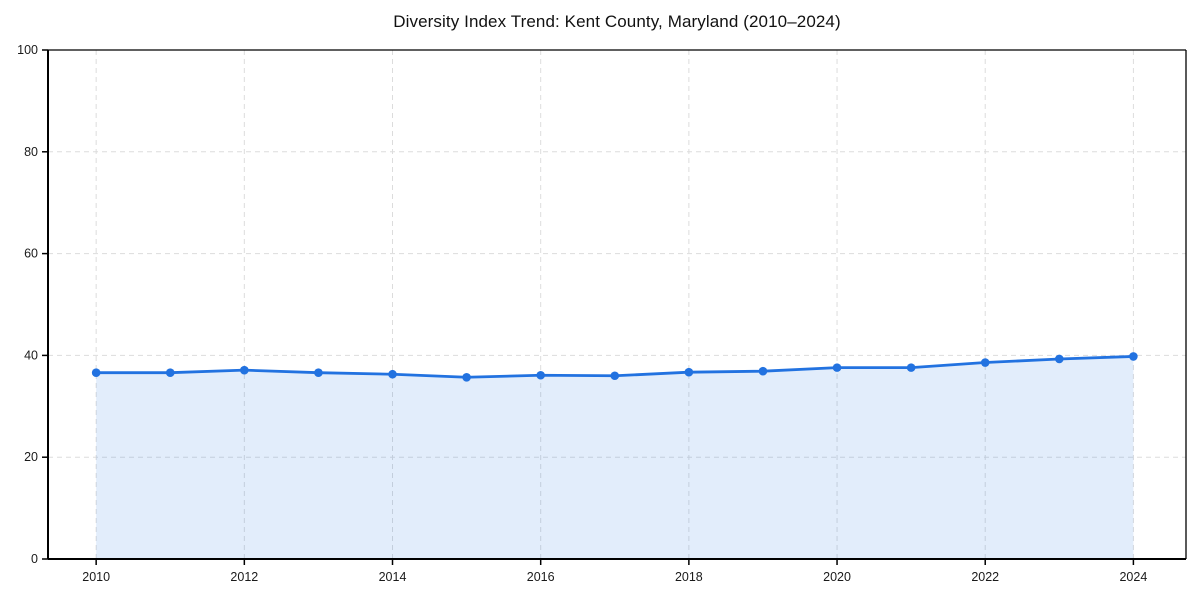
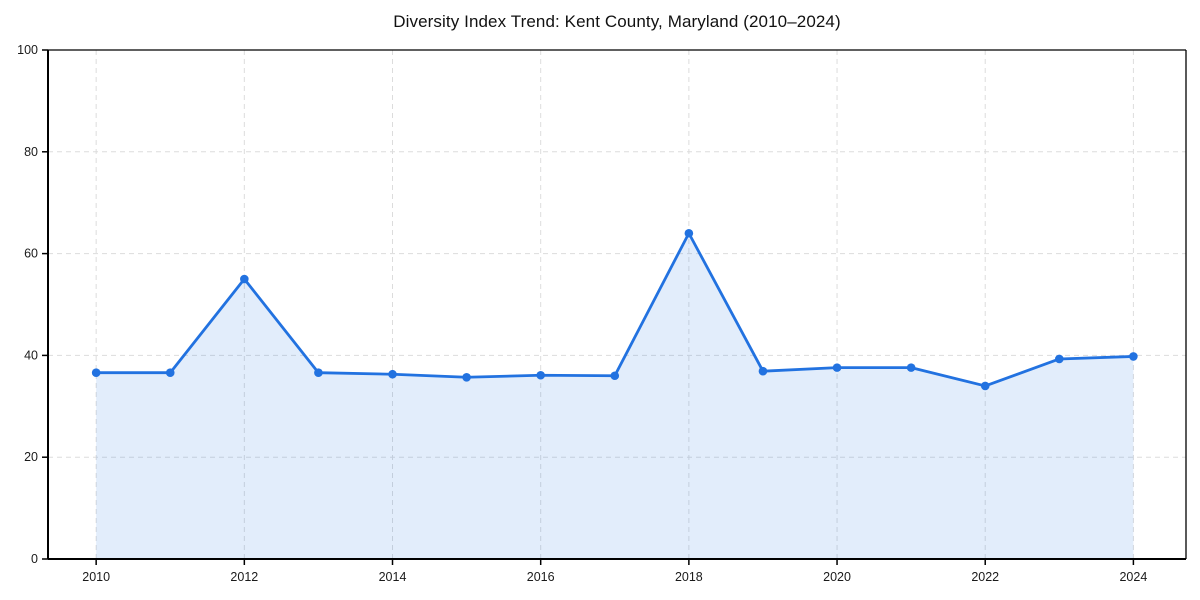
2012: 37 -> 55
2018: 37 -> 64
2022: 39 -> 34
